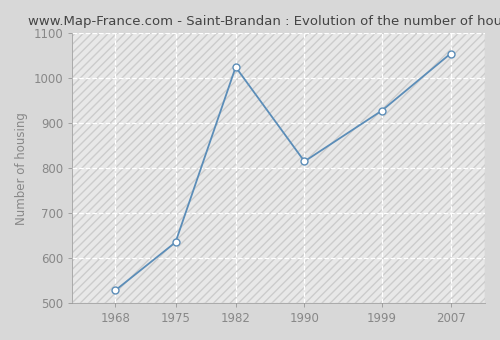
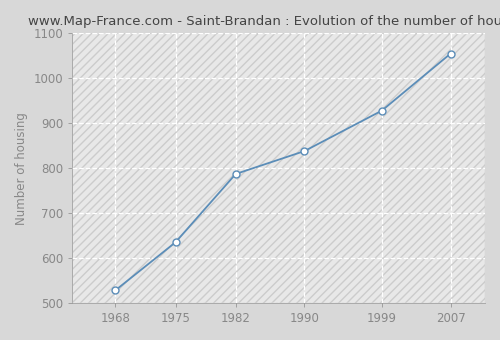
1982: 1025 -> 787
1990: 815 -> 838
